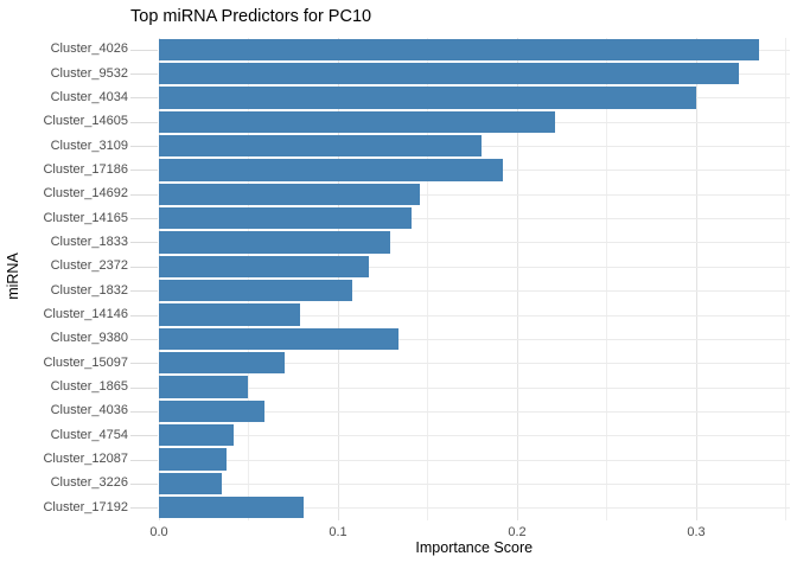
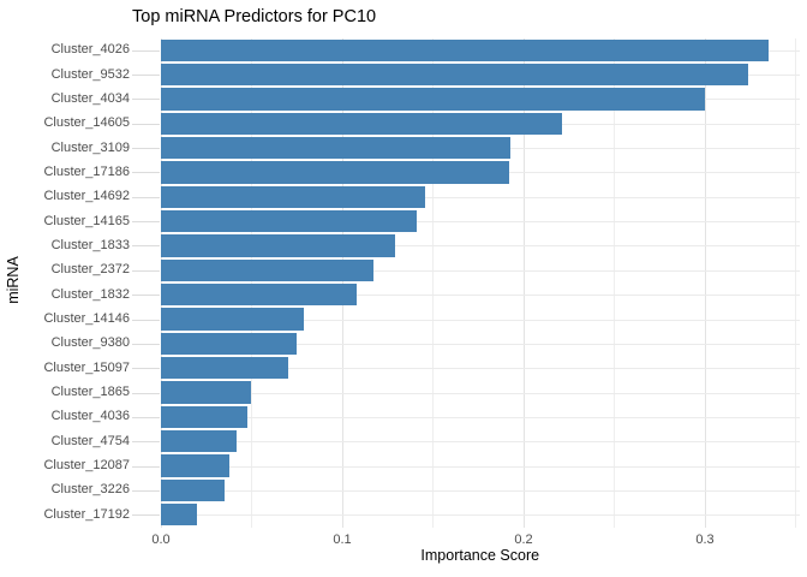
Cluster_3109: 0.180 -> 0.193
Cluster_9380: 0.134 -> 0.075
Cluster_4036: 0.059 -> 0.048
Cluster_17192: 0.081 -> 0.020
